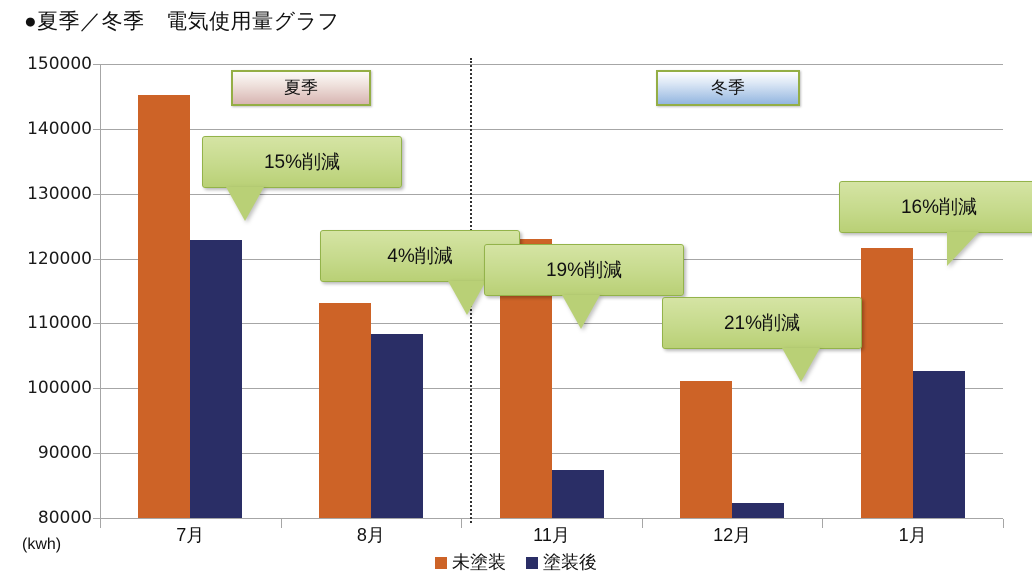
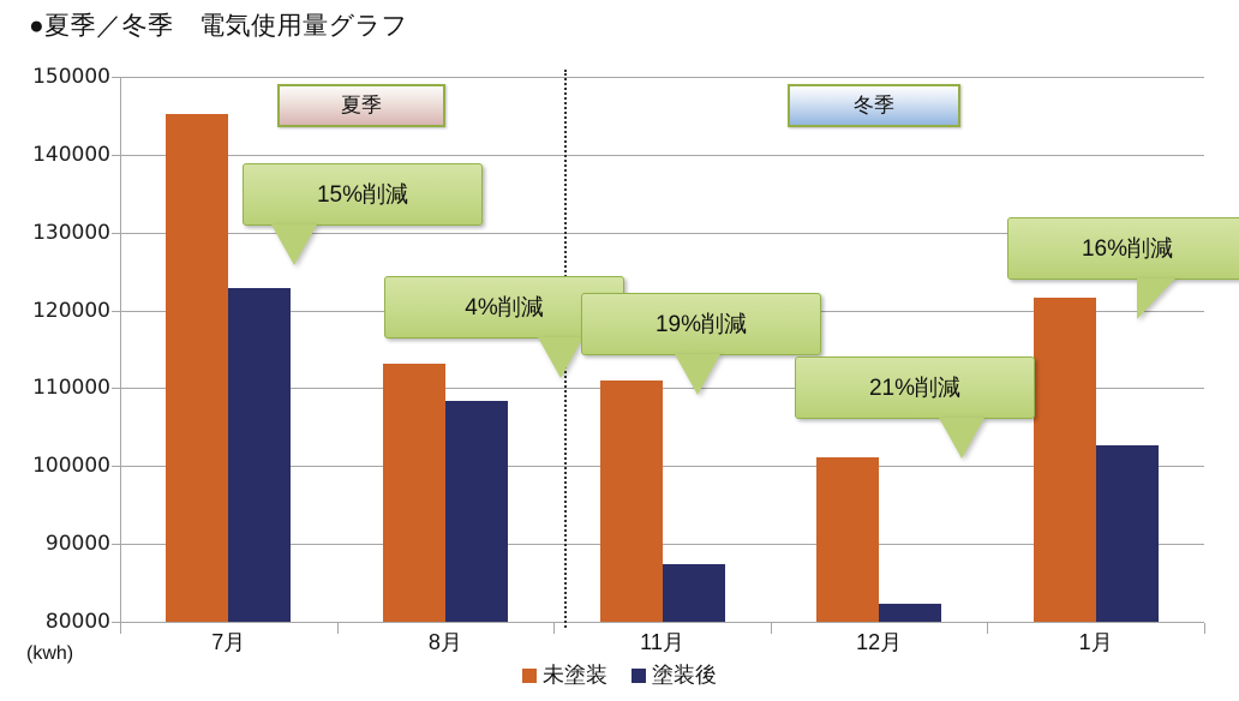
未塗装/11月: 123000 -> 111000
